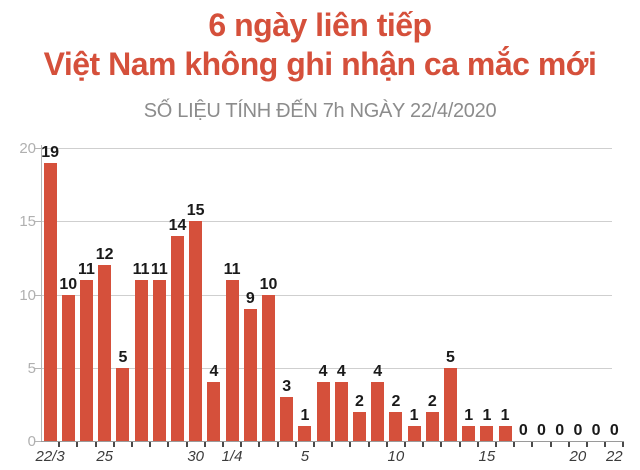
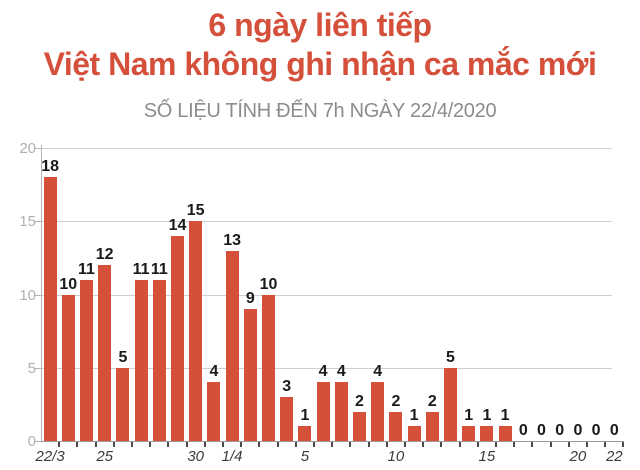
22/3: 19 -> 18
1/4: 11 -> 13
